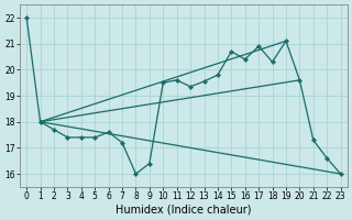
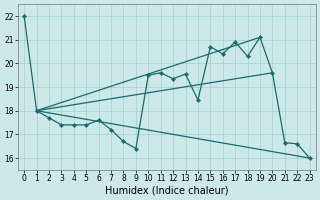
8: 16.00 -> 16.70
14: 19.80 -> 18.45
21: 17.30 -> 16.65
